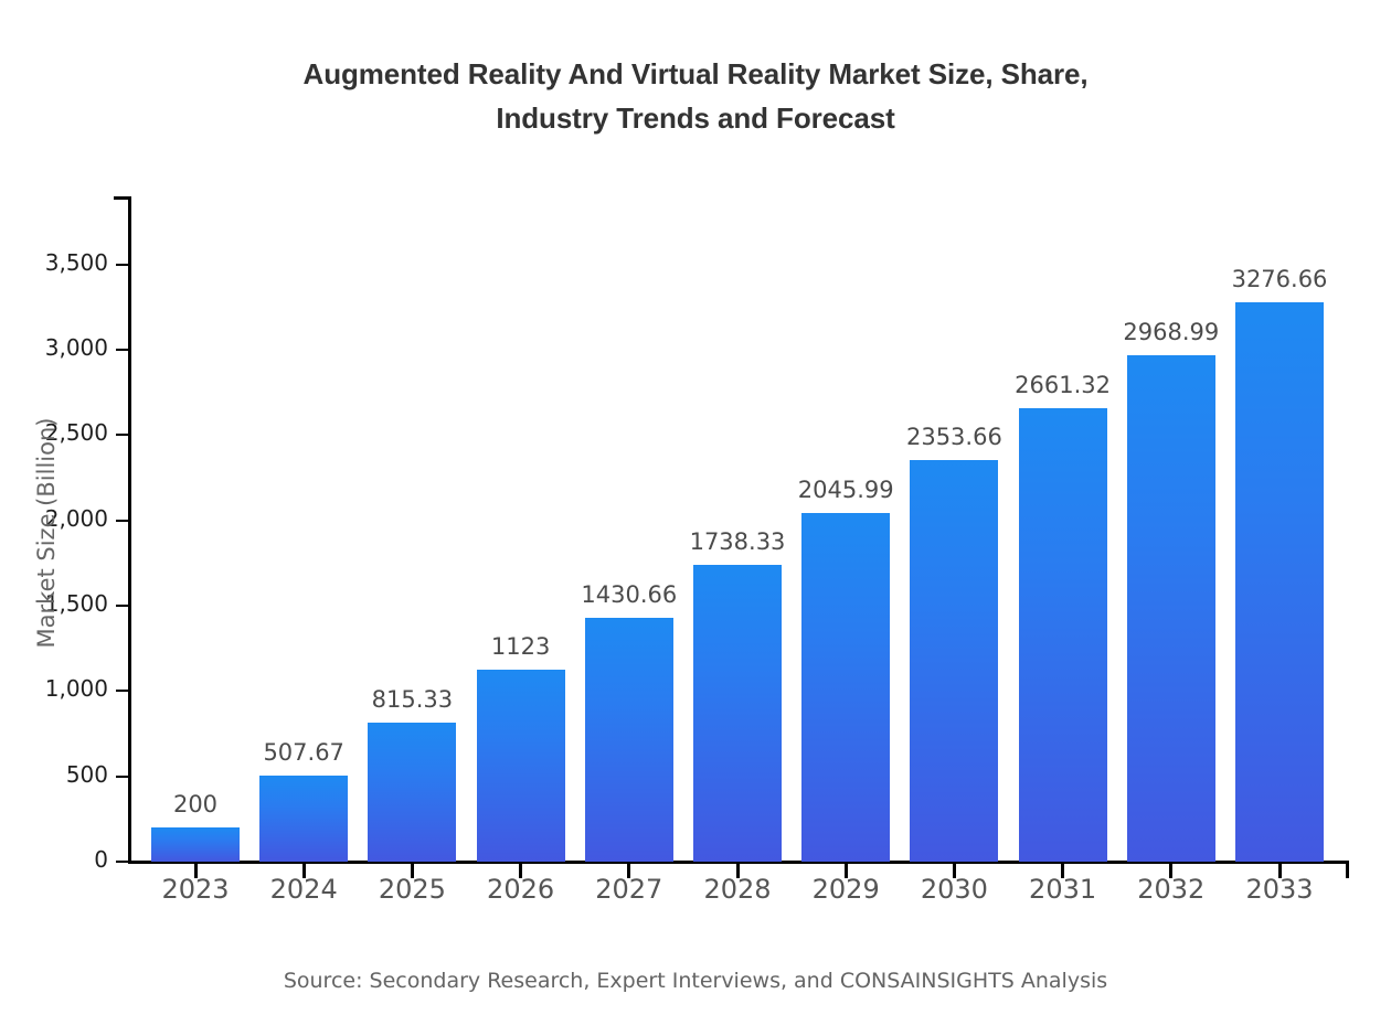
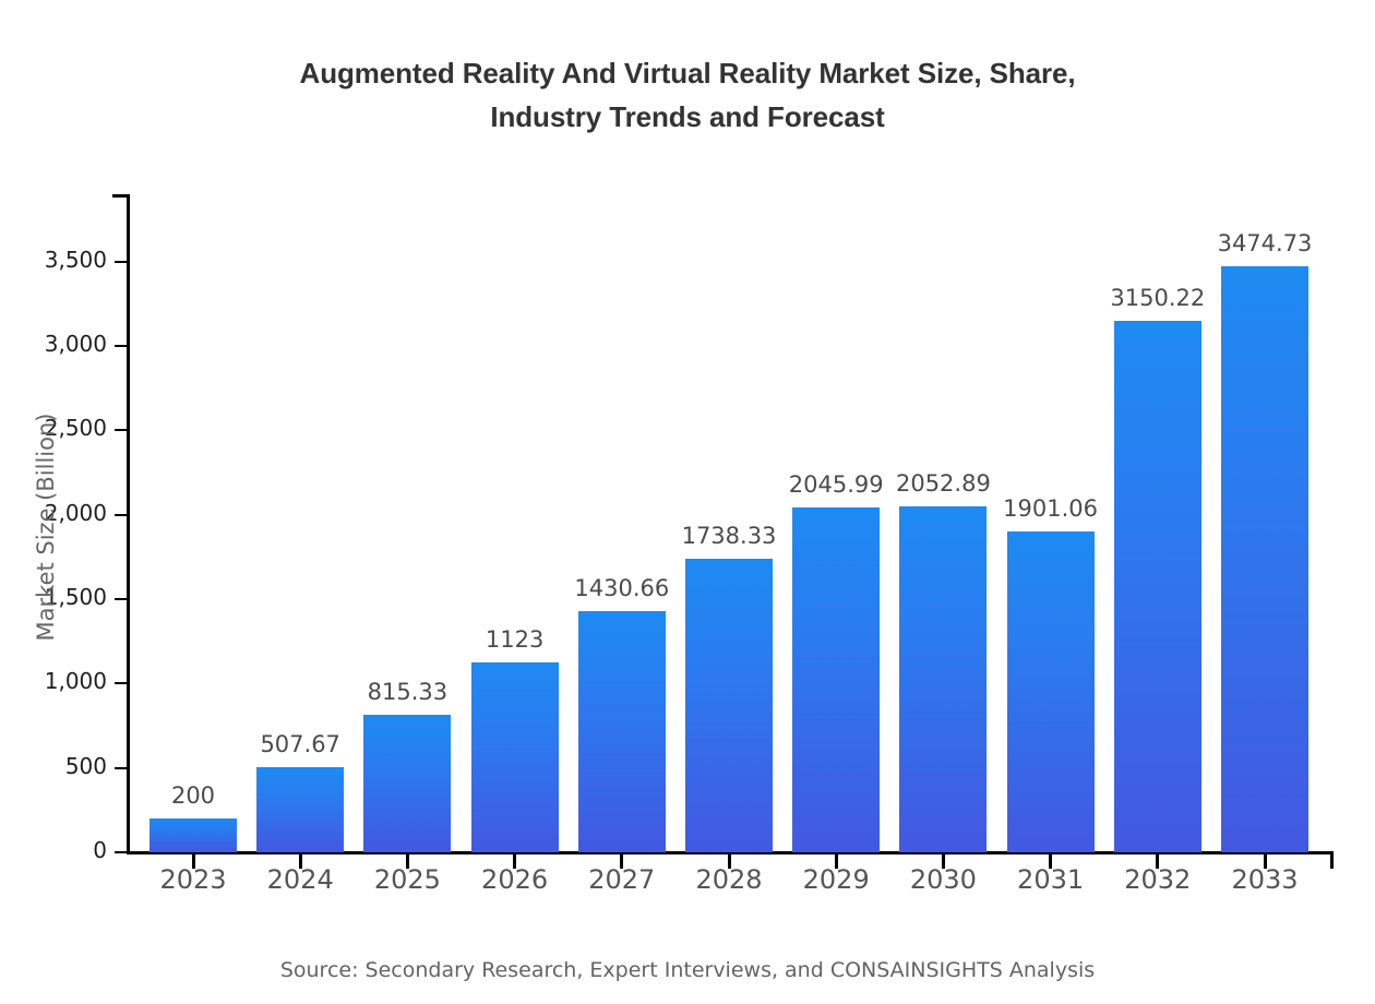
2030: 2353.66 -> 2052.89
2031: 2661.32 -> 1901.06
2032: 2968.99 -> 3150.22
2033: 3276.66 -> 3474.73
